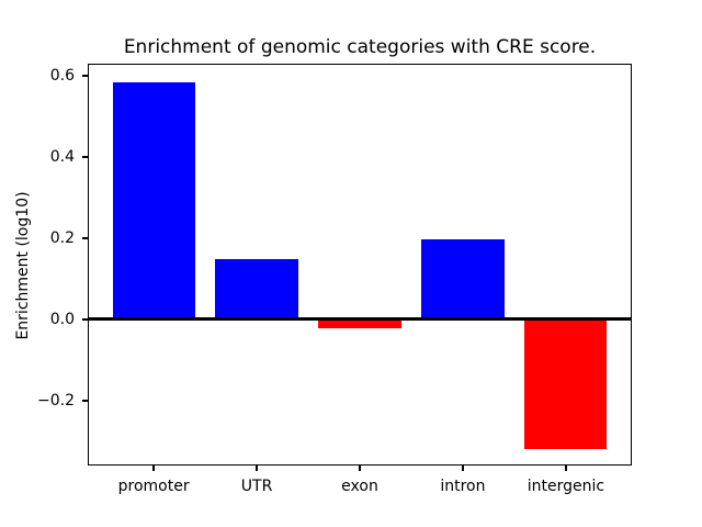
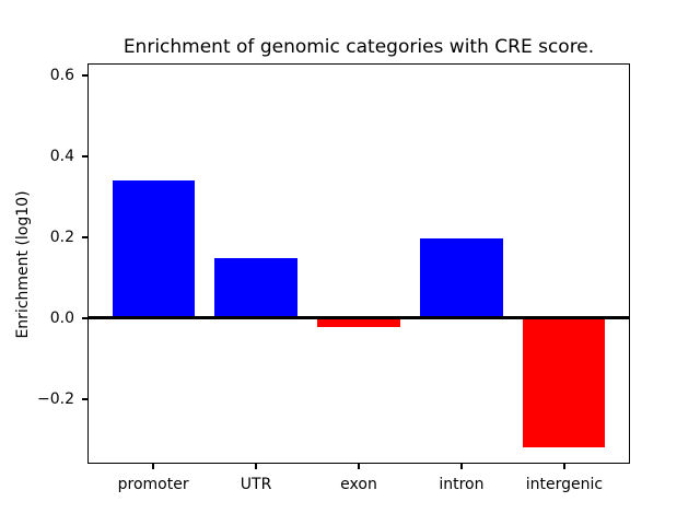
promoter: 0.58 -> 0.34
